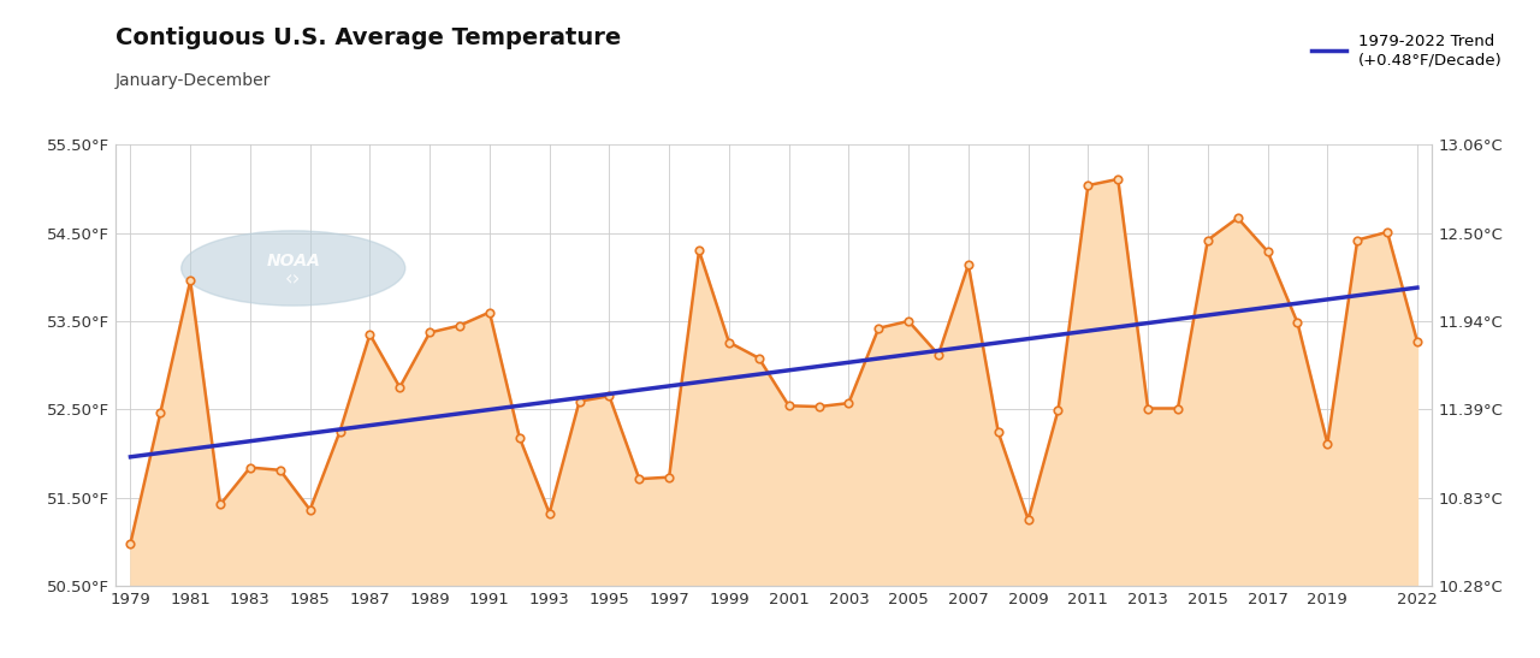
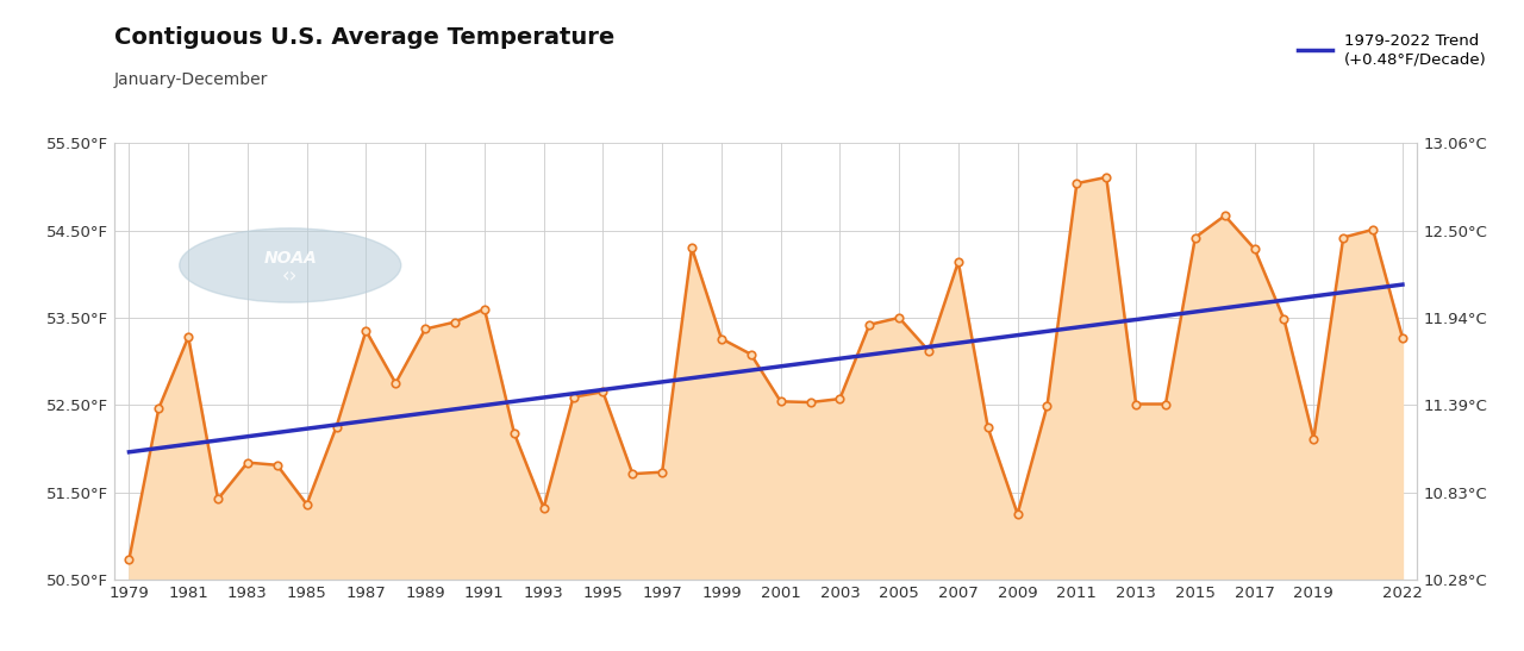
1979: 50.98°F -> 50.73°F
1981: 53.96°F -> 53.28°F
